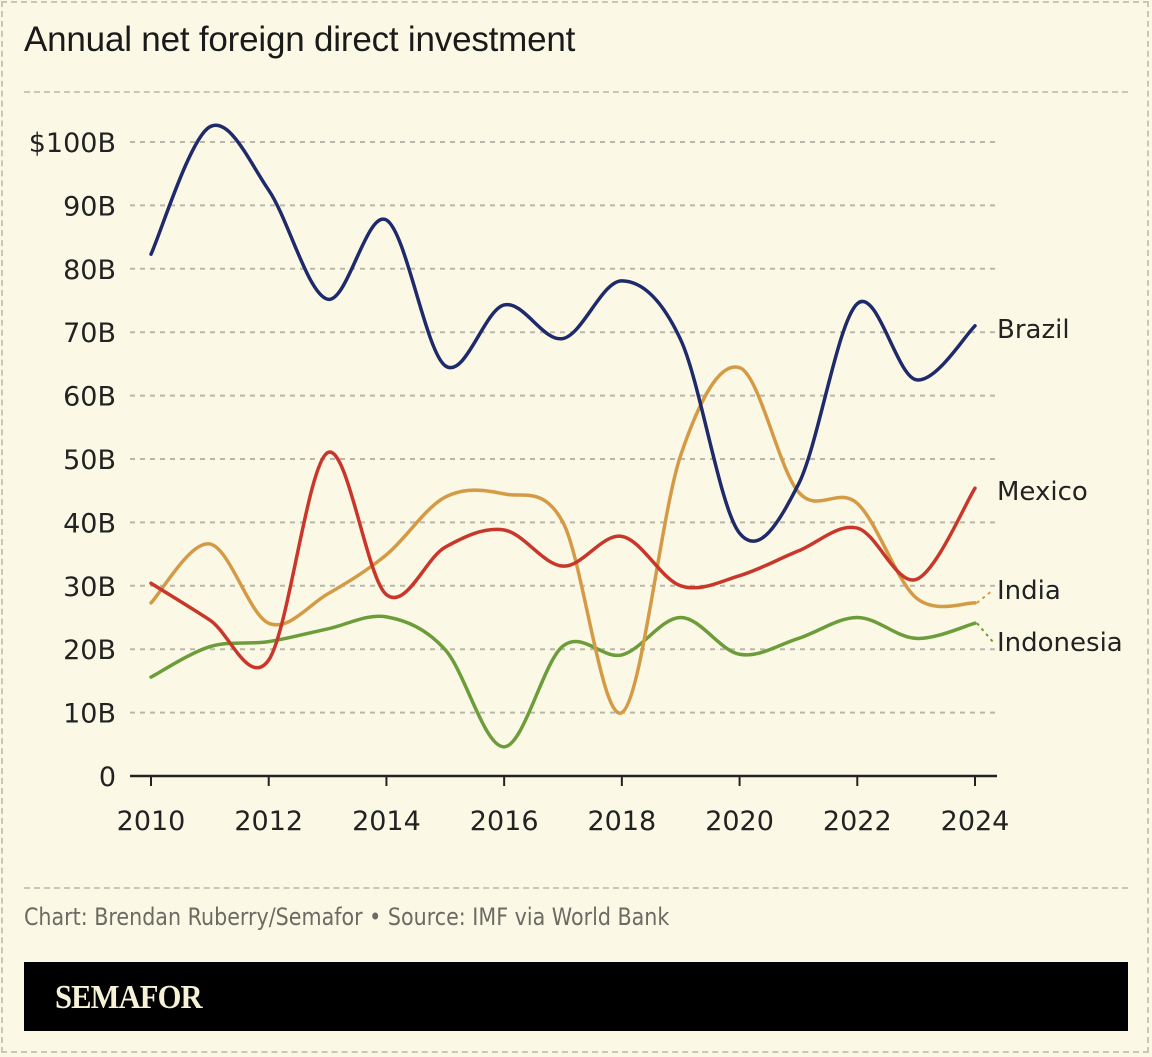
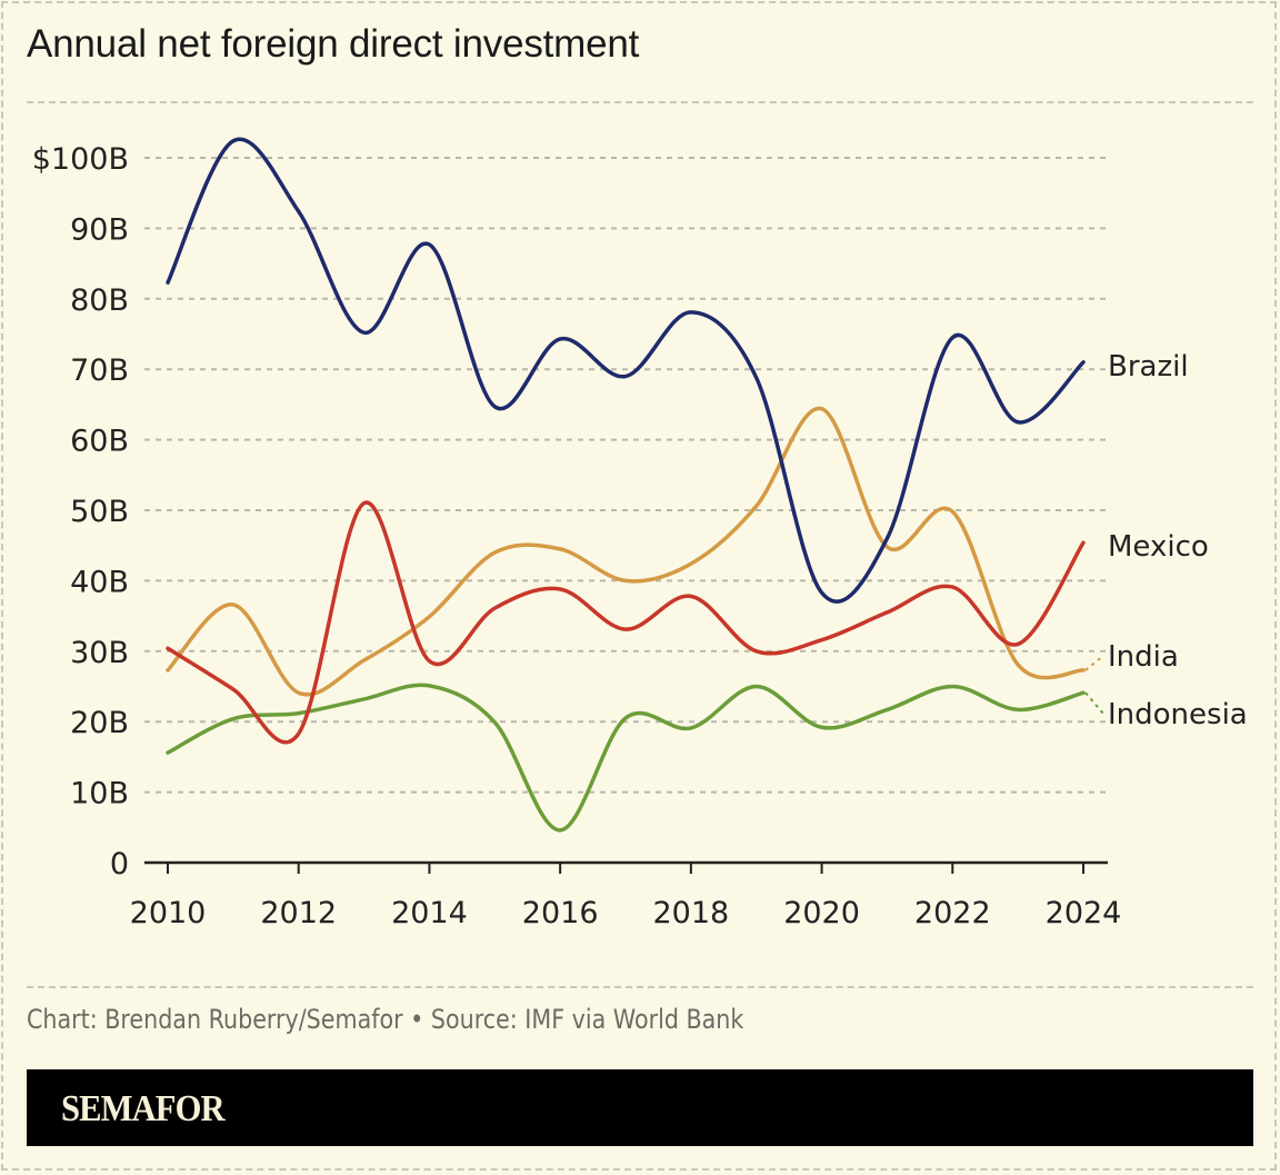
India/2018: $10B -> $42B
India/2022: $43B -> $50B
